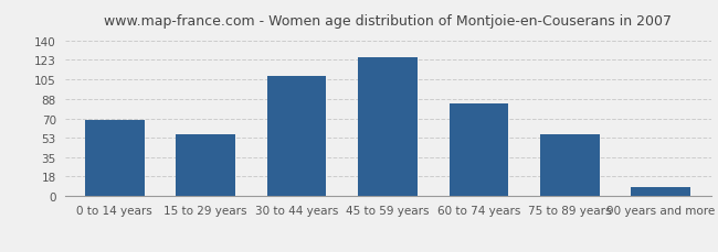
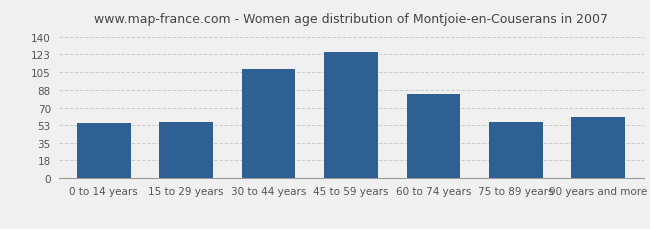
0 to 14 years: 69 -> 55
90 years and more: 8 -> 61
